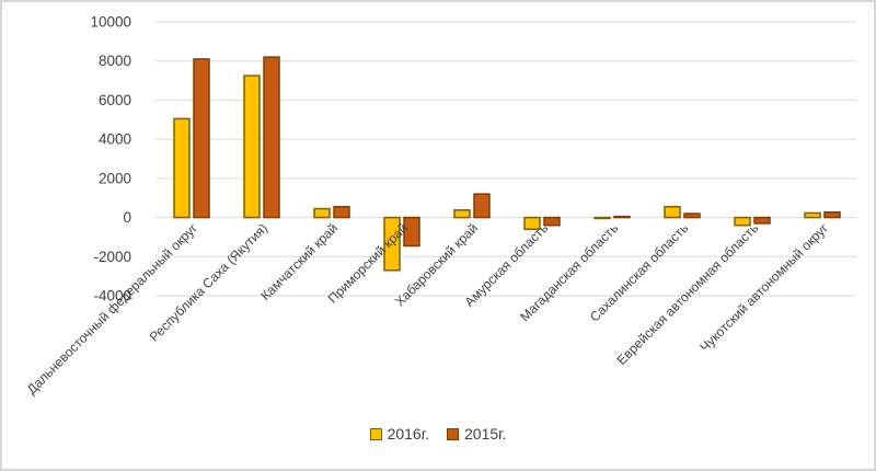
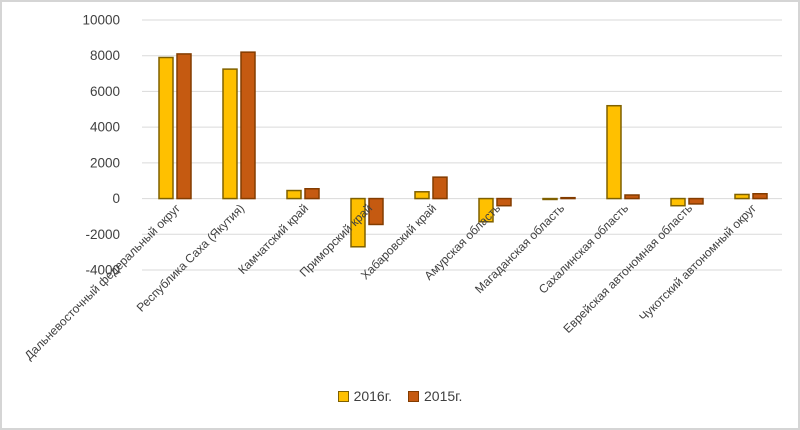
2016г./Дальневосточный федеральный округ: 5000 -> 7900
2016г./Амурская область: -600 -> -1300
2016г./Сахалинская область: 600 -> 5200
